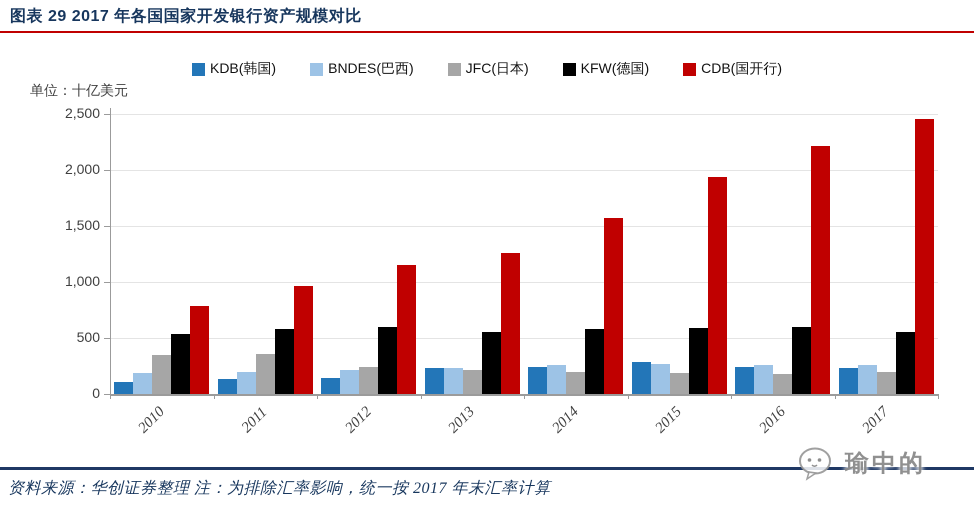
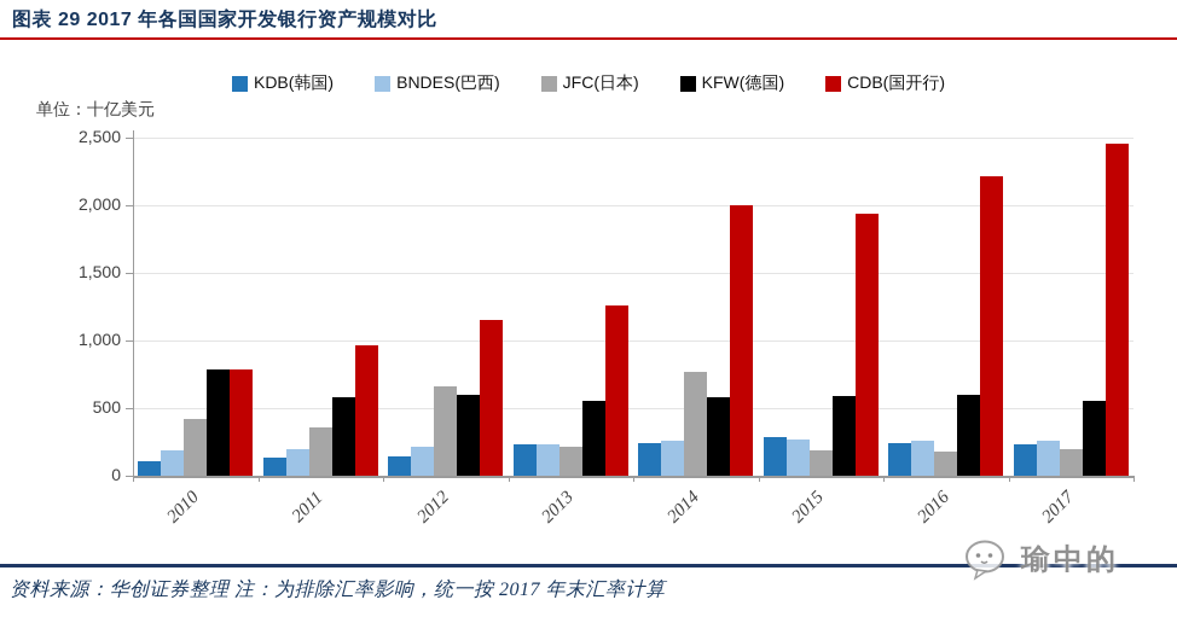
JFC(日本)/2010: 340 -> 420
KFW(德国)/2010: 540 -> 790
JFC(日本)/2012: 240 -> 660
JFC(日本)/2014: 200 -> 770
CDB(国开行)/2014: 1580 -> 2000
